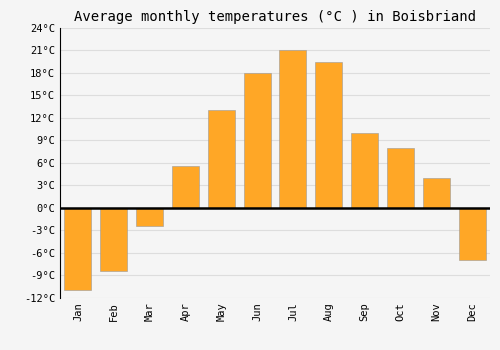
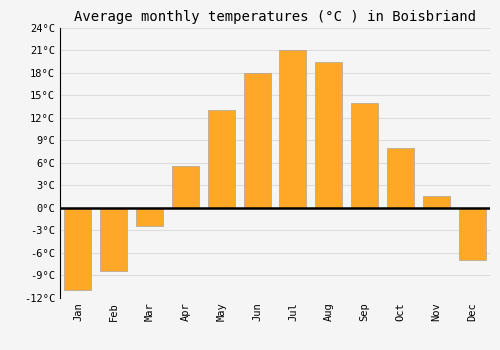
Sep: 10.0°C -> 14.0°C
Nov: 4.0°C -> 1.5°C
